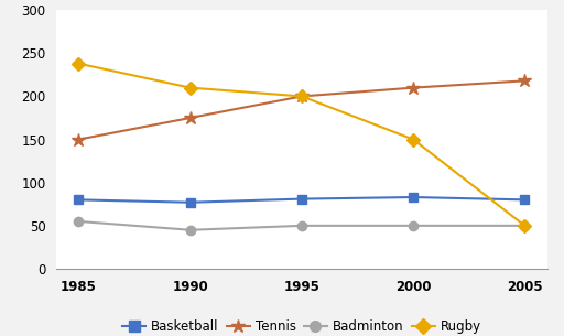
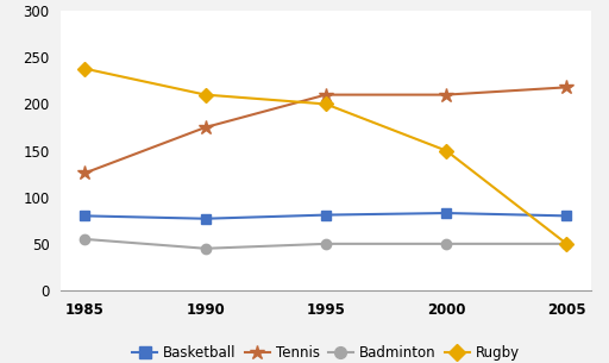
Tennis/1985: 150 -> 126
Tennis/1995: 200 -> 210
